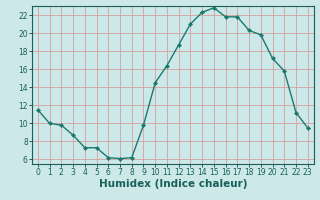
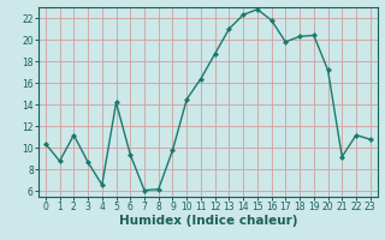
0: 11.5 -> 10.4
1: 10.0 -> 8.8
2: 9.8 -> 11.2
4: 7.3 -> 6.6
5: 7.3 -> 14.2
6: 6.2 -> 9.4
17: 21.8 -> 19.8
19: 19.8 -> 20.4
21: 15.8 -> 9.2
23: 9.5 -> 10.8
